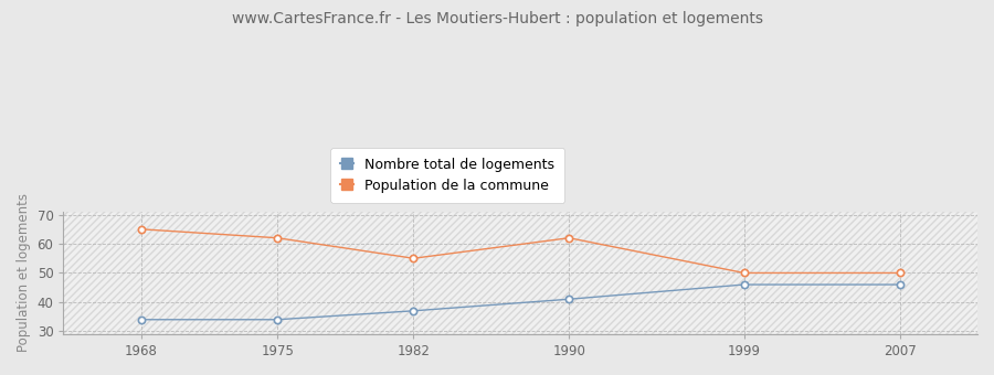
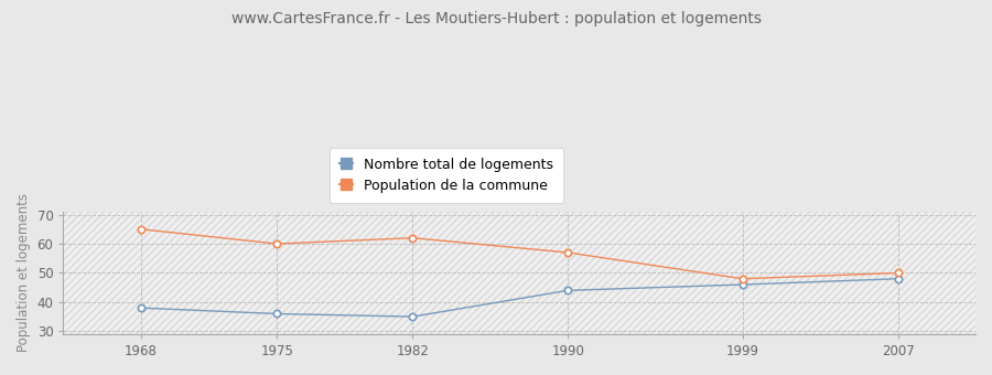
Nombre total de logements/1968: 34 -> 38
Nombre total de logements/1975: 34 -> 36
Population de la commune/1975: 62 -> 60
Nombre total de logements/1982: 37 -> 35
Population de la commune/1982: 55 -> 62
Nombre total de logements/1990: 41 -> 44
Population de la commune/1990: 62 -> 57
Population de la commune/1999: 50 -> 48
Nombre total de logements/2007: 46 -> 48
